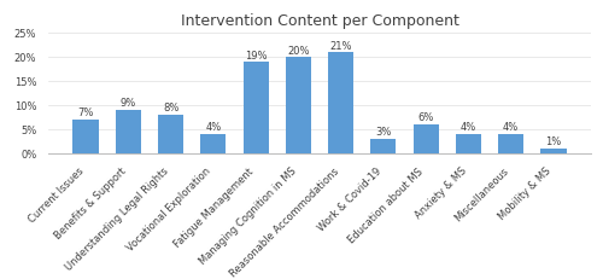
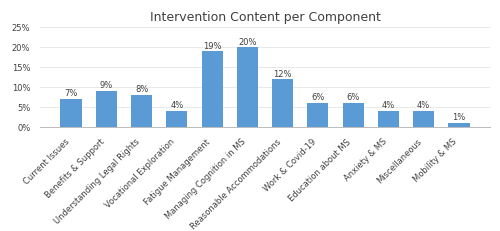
Reasonable Accommodations: 21% -> 12%
Work & Covid-19: 3% -> 6%
